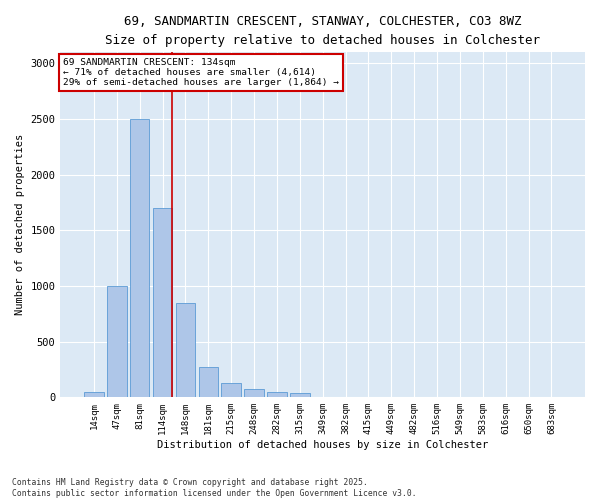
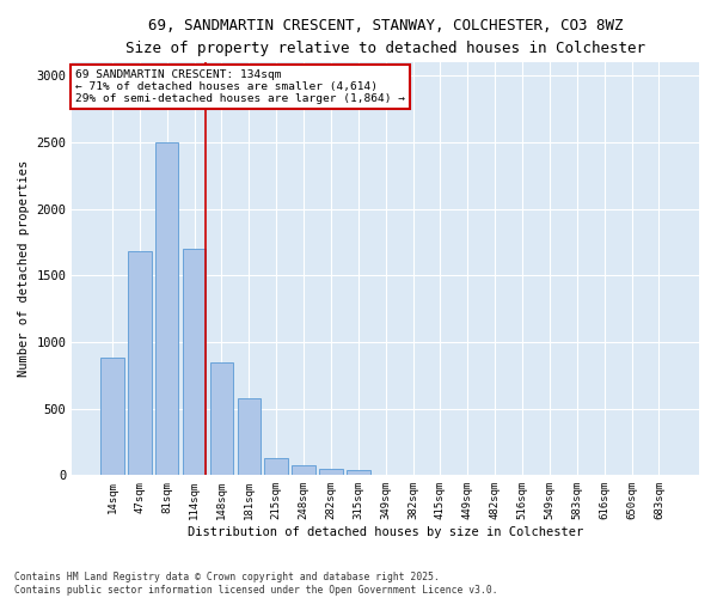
14sqm: 50 -> 880
47sqm: 1000 -> 1680
181sqm: 270 -> 580
